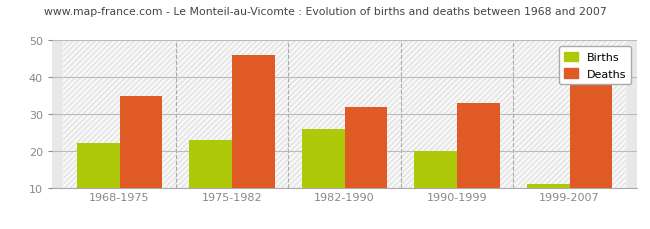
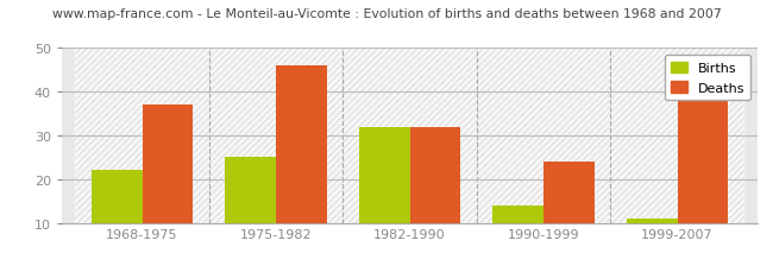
Deaths/1968-1975: 35 -> 37
Births/1975-1982: 23 -> 25
Births/1982-1990: 26 -> 32
Births/1990-1999: 20 -> 14
Deaths/1990-1999: 33 -> 24
